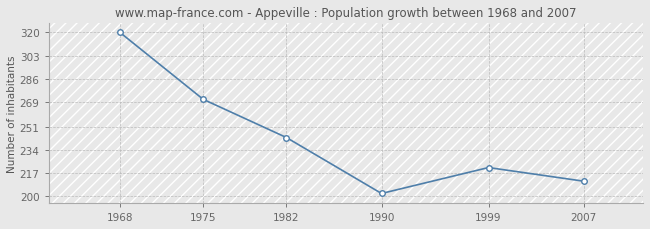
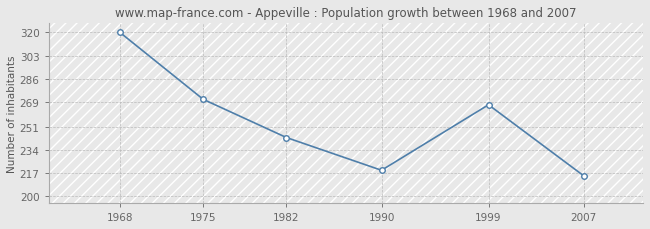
1990: 202 -> 219
1999: 221 -> 267
2007: 211 -> 215
